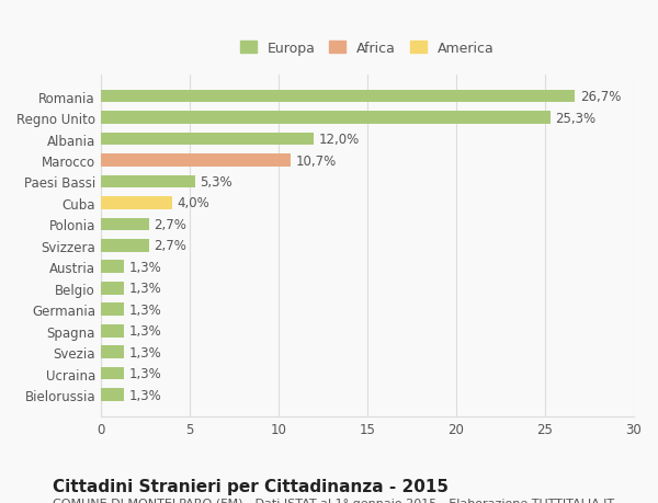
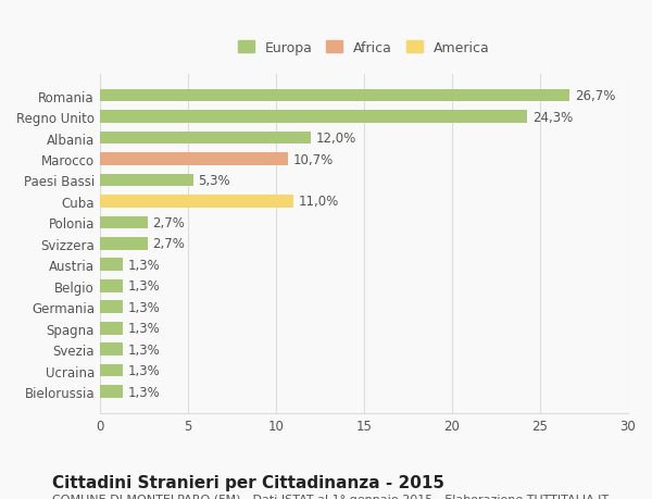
Regno Unito: 25,3% -> 24,3%
Cuba: 4,0% -> 11,0%
